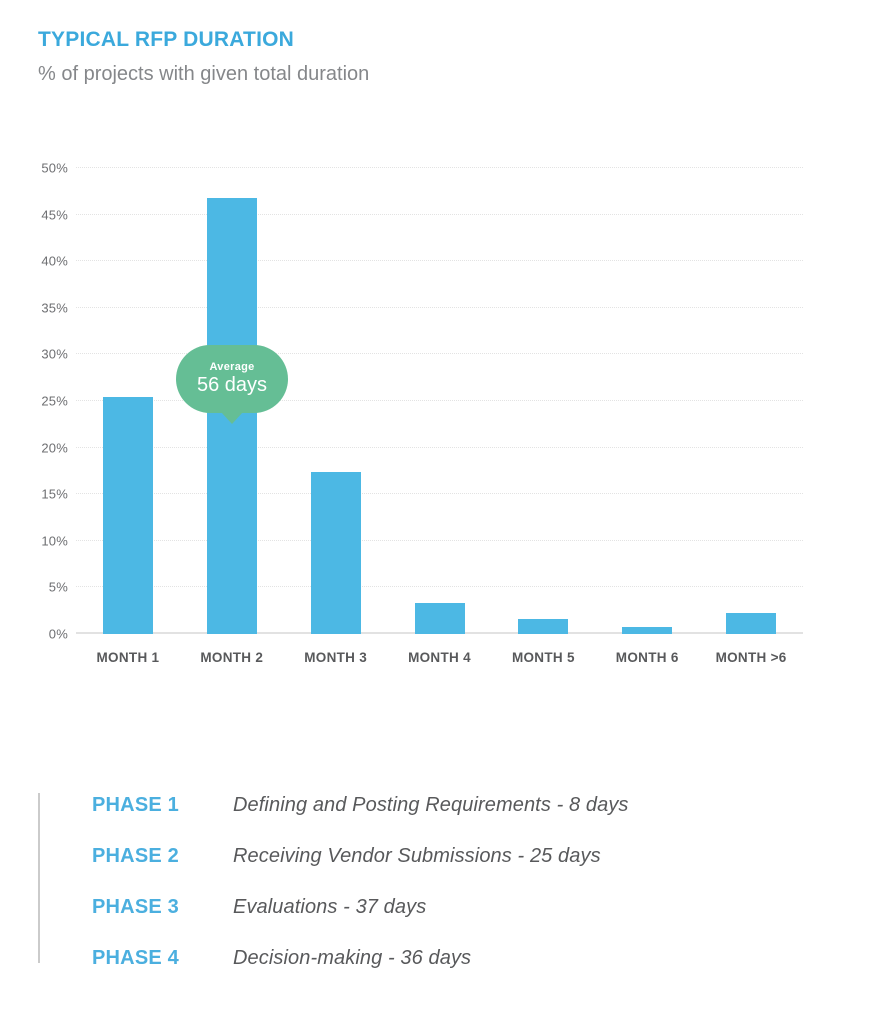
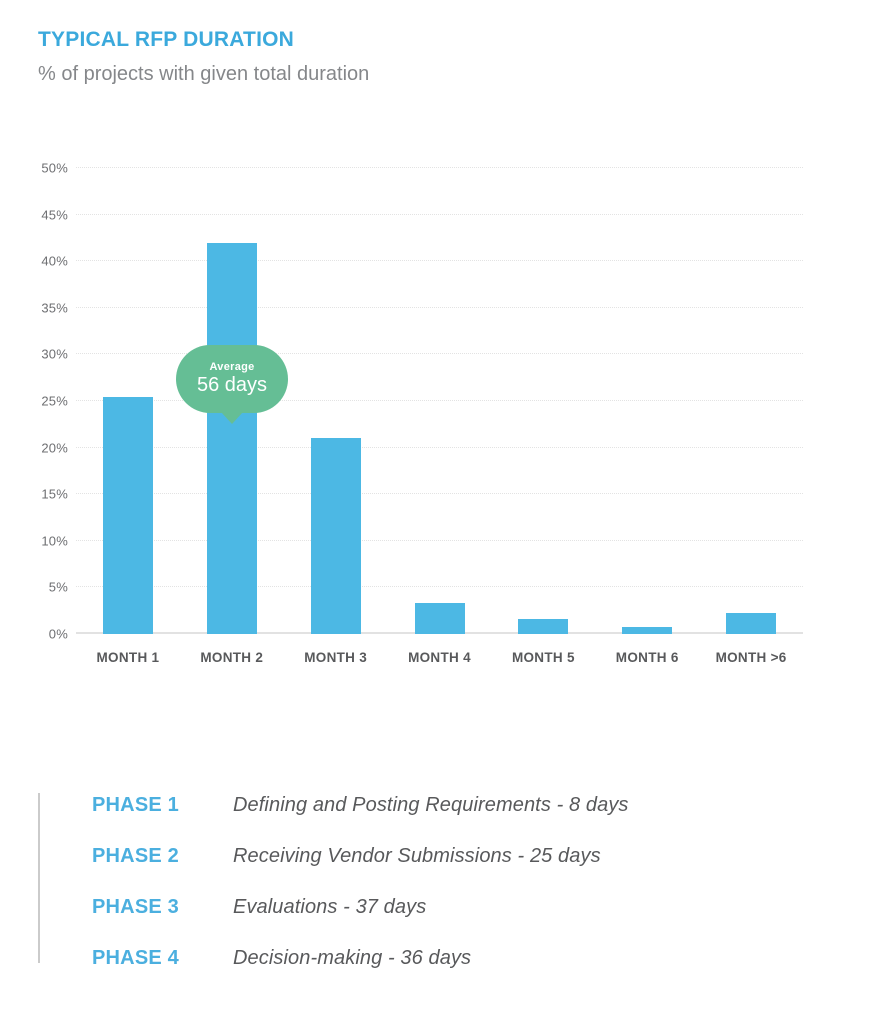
MONTH 2: 47% -> 42%
MONTH 3: 17% -> 21%
